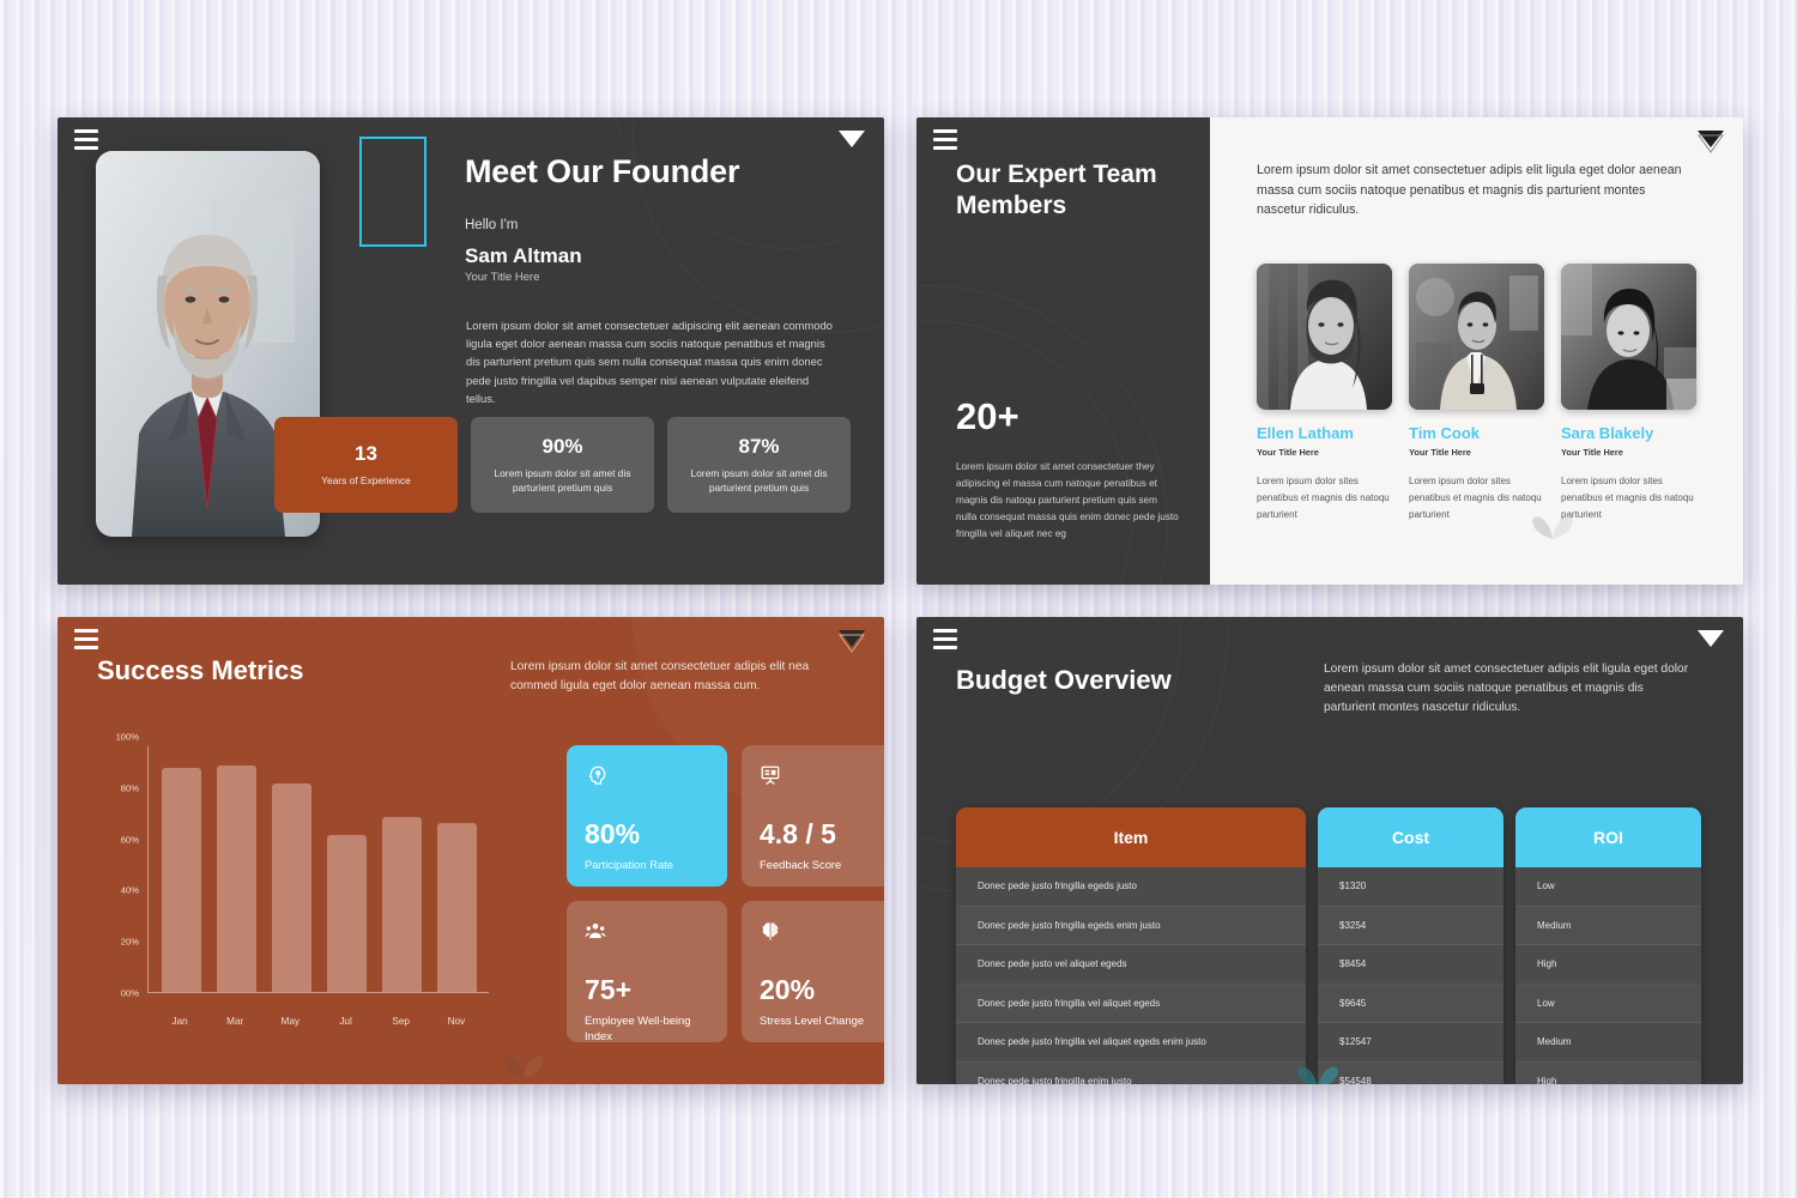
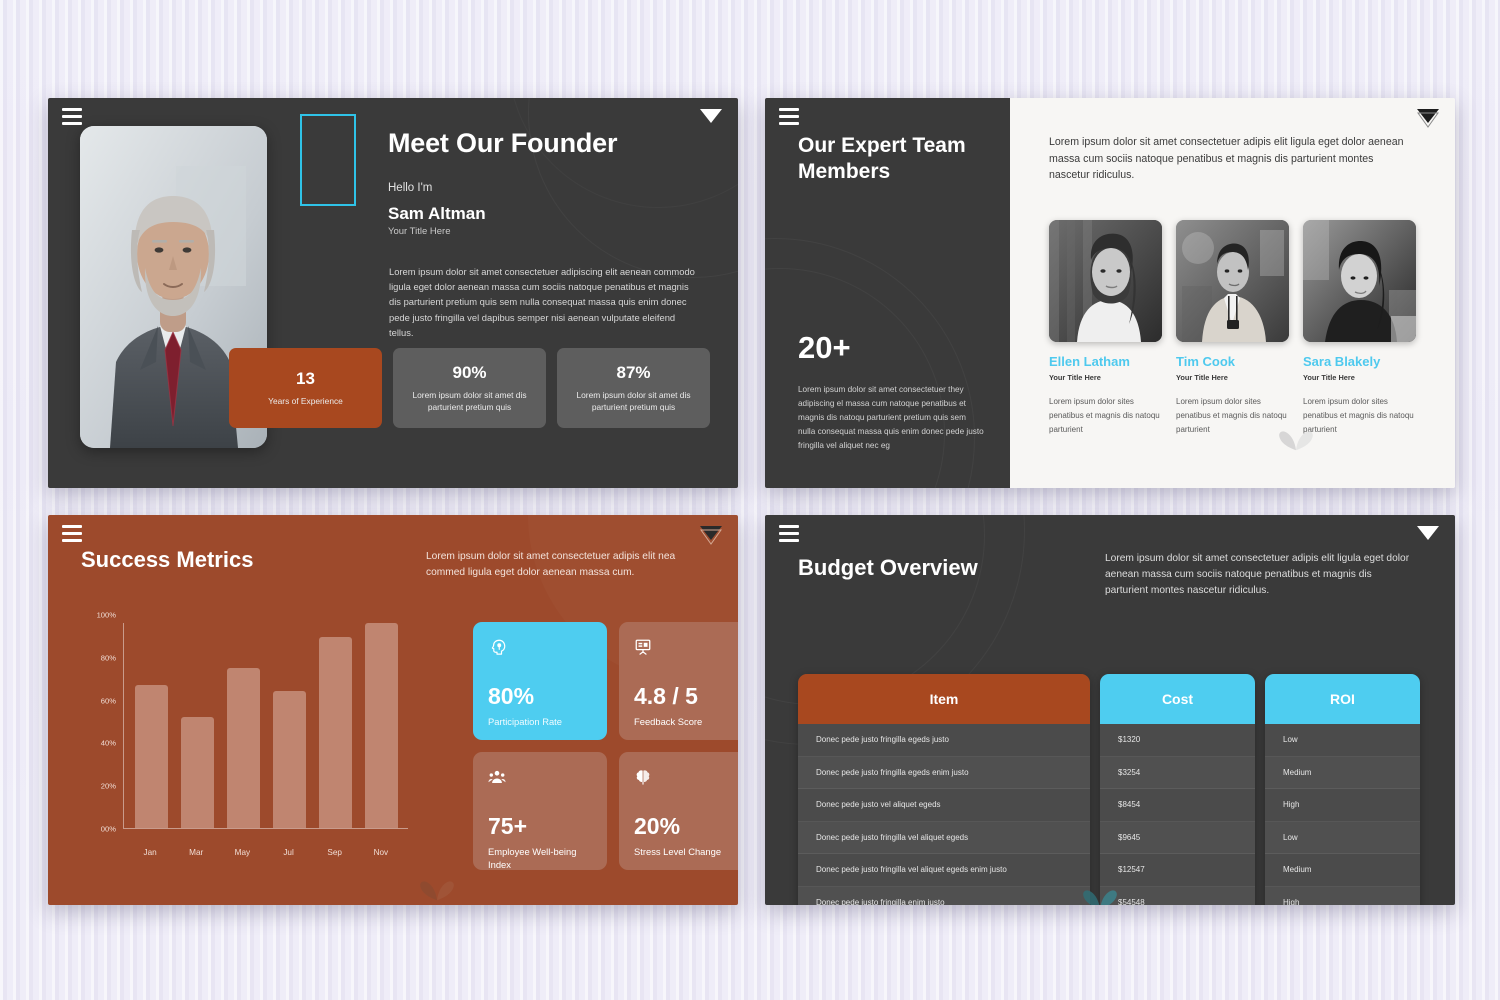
Jan: 91% -> 70%
Mar: 92% -> 54%
May: 85% -> 78%
Jul: 64% -> 67%
Sep: 71% -> 93%
Nov: 69% -> 100%
